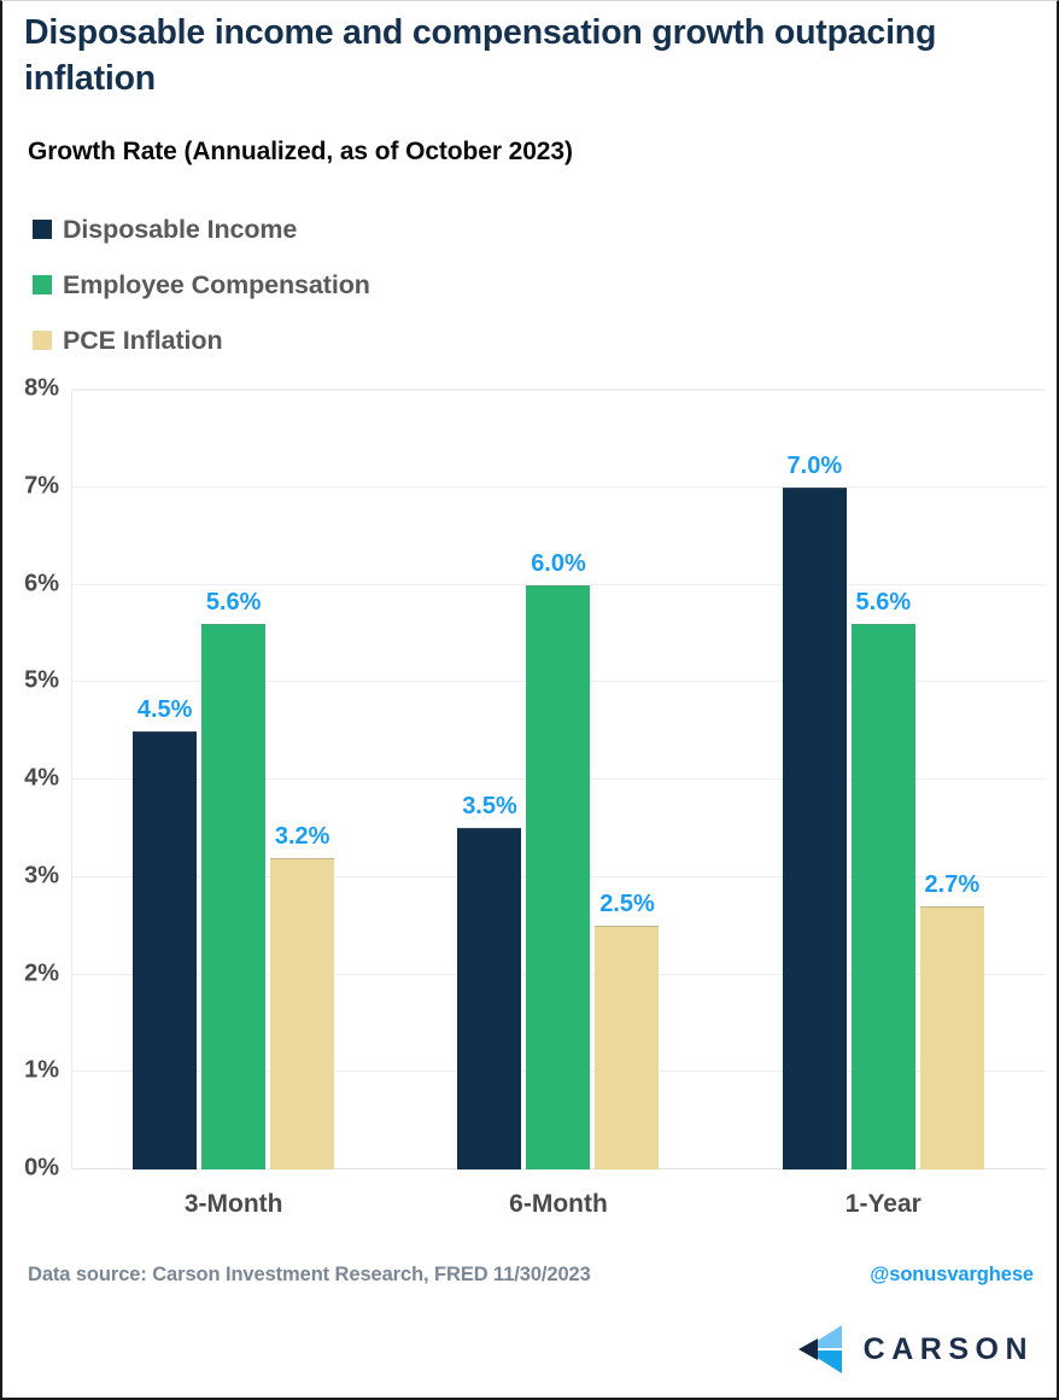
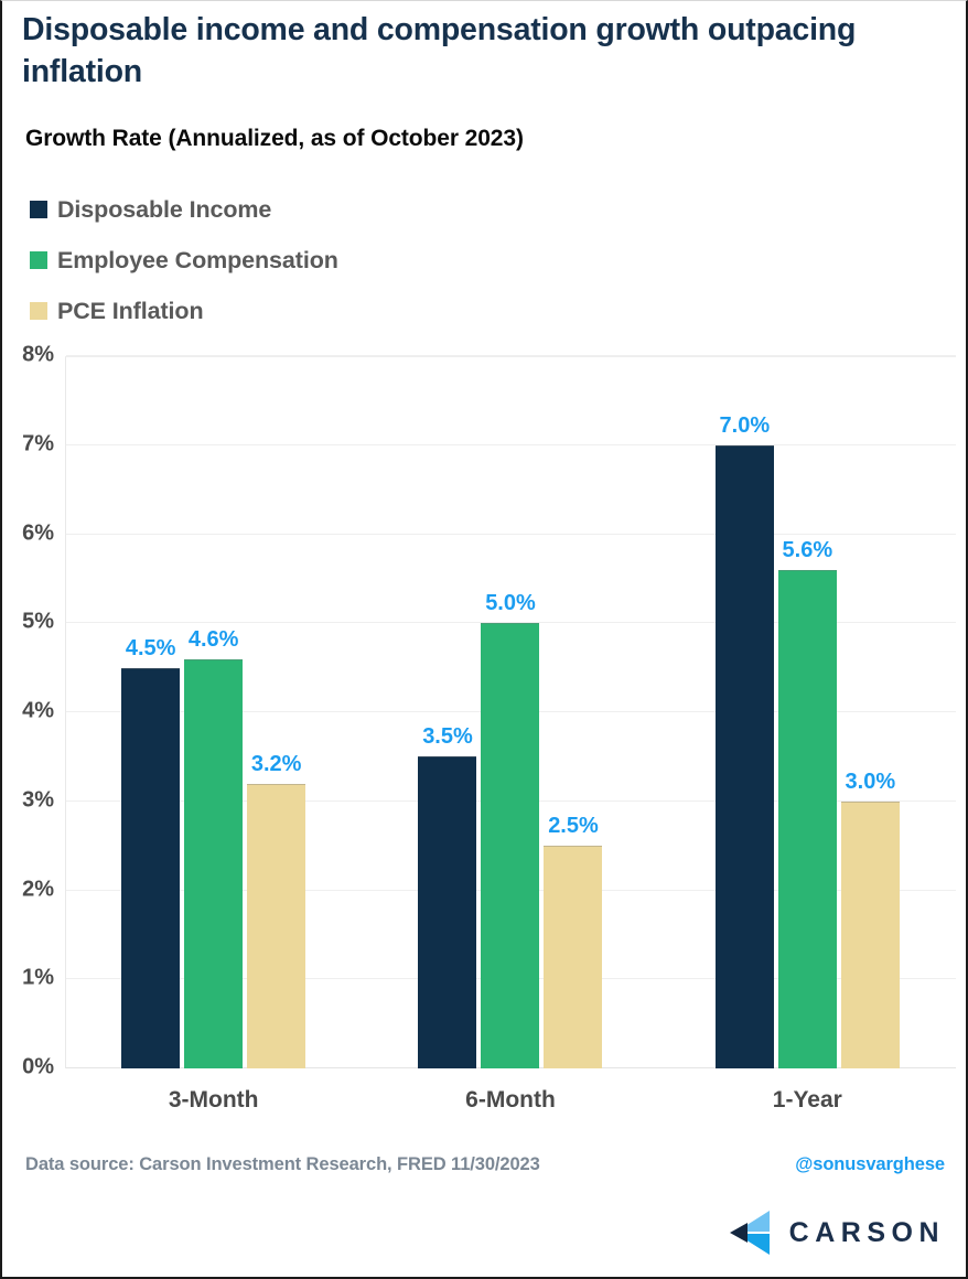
Employee Compensation/3-Month: 5.6% -> 4.6%
Employee Compensation/6-Month: 6.0% -> 5.0%
PCE Inflation/1-Year: 2.7% -> 3.0%
